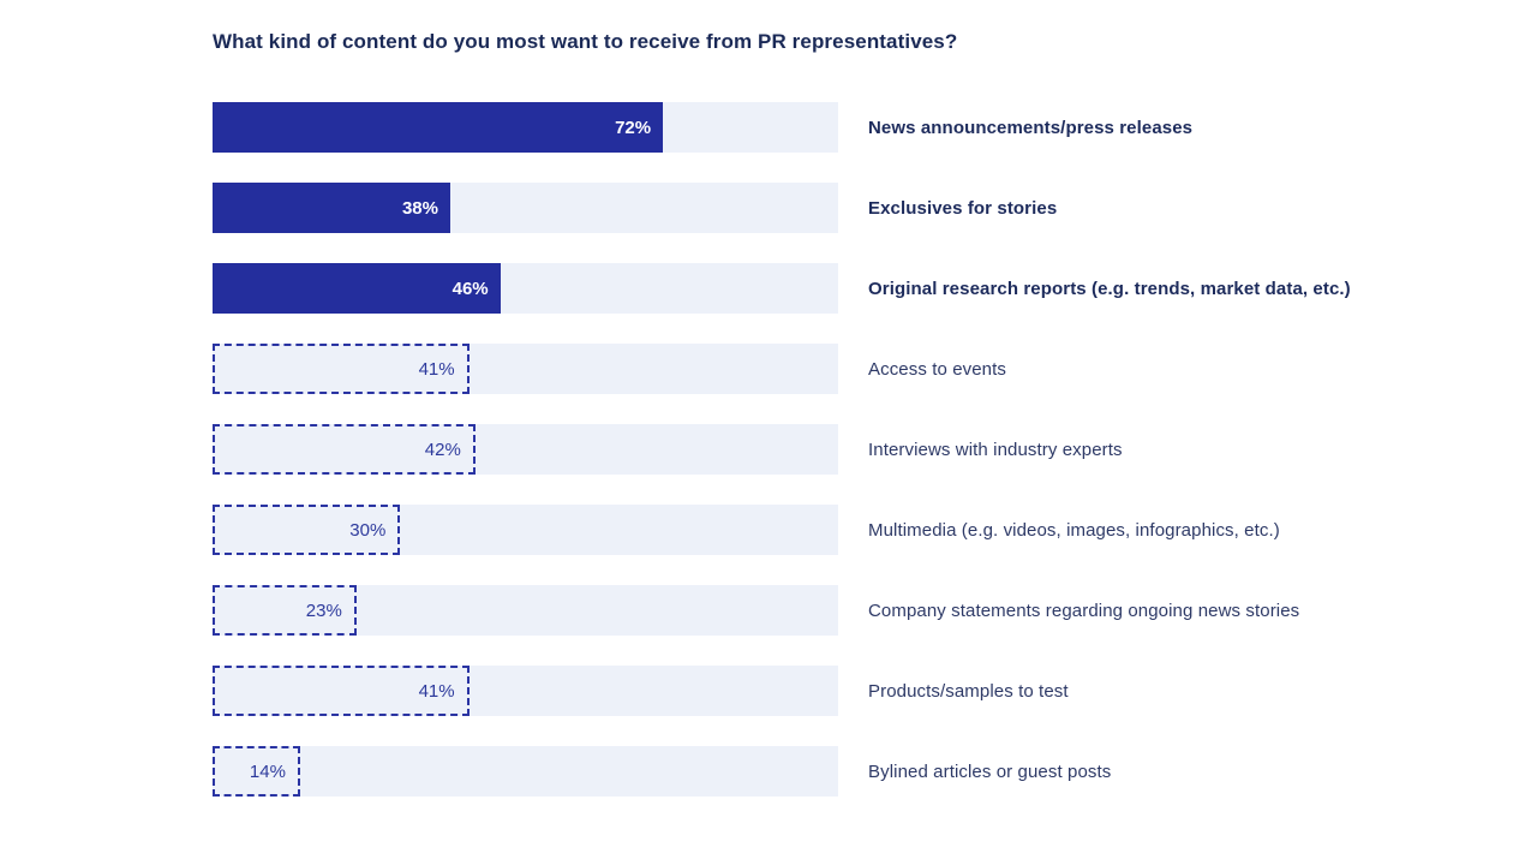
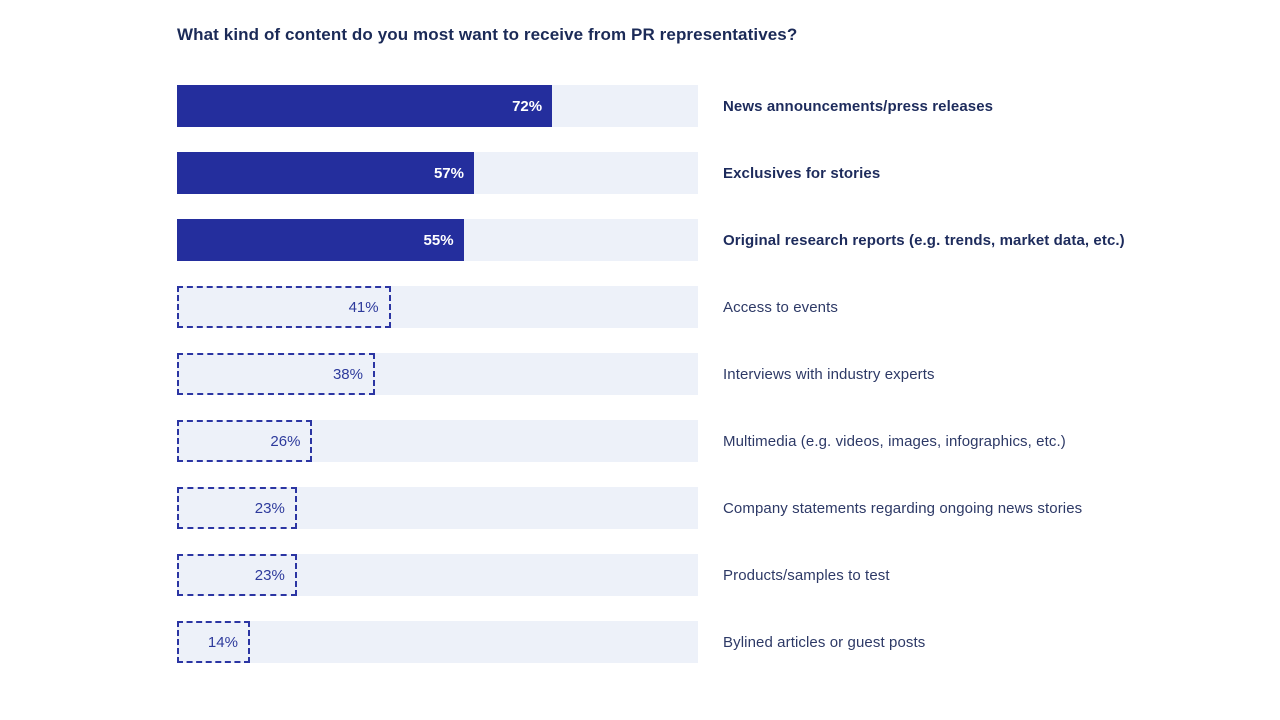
Exclusives for stories: 38% -> 57%
Original research reports (e.g. trends, market data, etc.): 46% -> 55%
Interviews with industry experts: 42% -> 38%
Multimedia (e.g. videos, images, infographics, etc.): 30% -> 26%
Products/samples to test: 41% -> 23%
